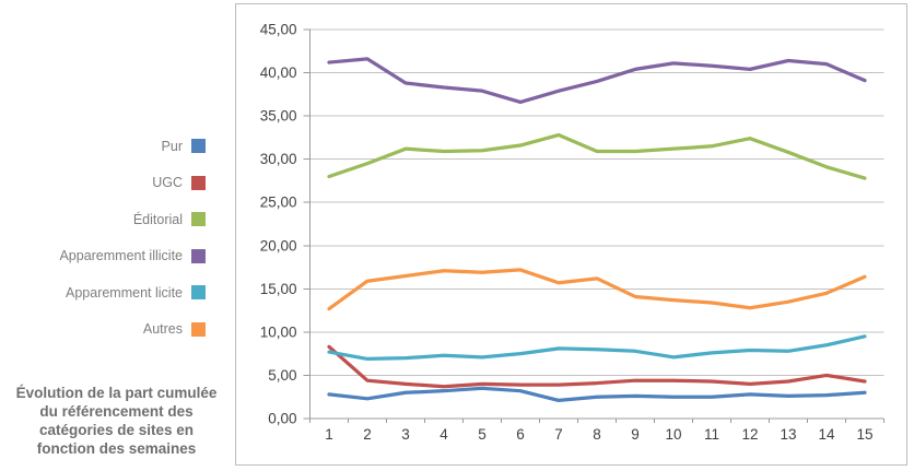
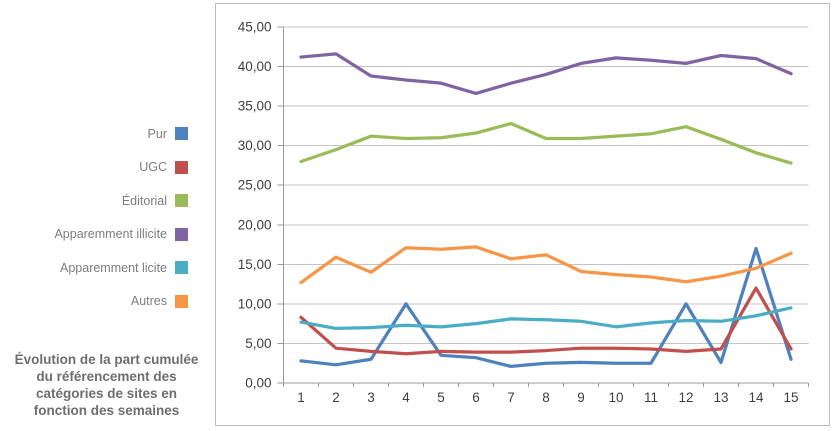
Autres/3: 16 -> 14
Pur/4: 3 -> 10
Pur/12: 3 -> 10
Pur/14: 3 -> 17
UGC/14: 5 -> 12
